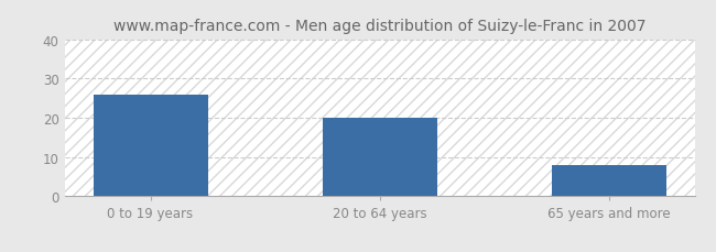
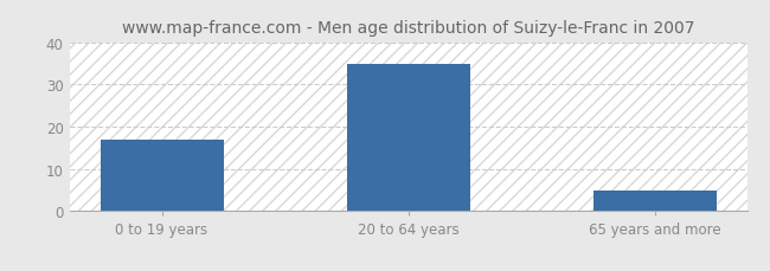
0 to 19 years: 26 -> 17
20 to 64 years: 20 -> 35
65 years and more: 8 -> 5
